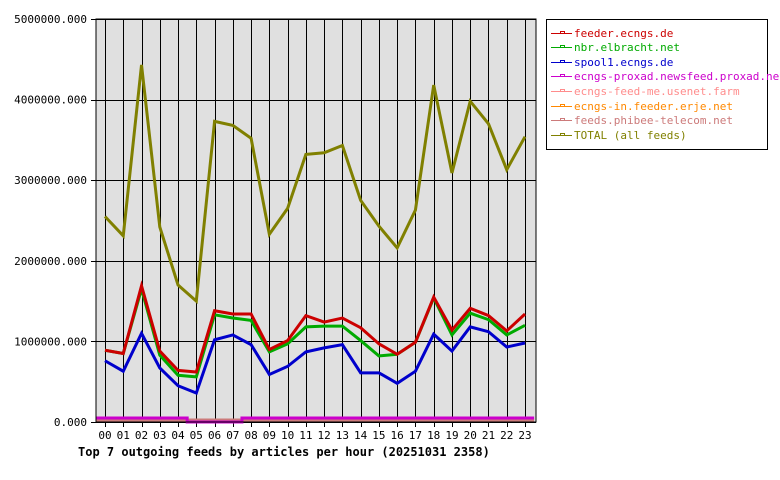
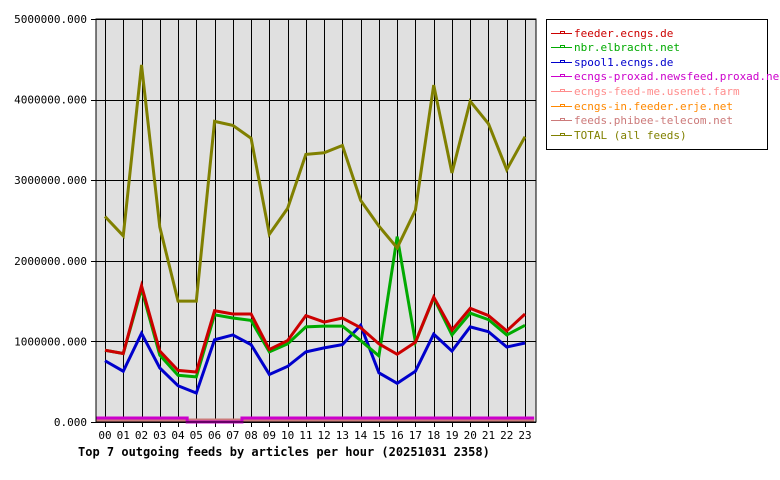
TOTAL (all feeds)/04: 1700000 -> 1500000
spool1.ecngs.de/14: 600000 -> 1200000
nbr.elbracht.net/16: 800000 -> 2300000
